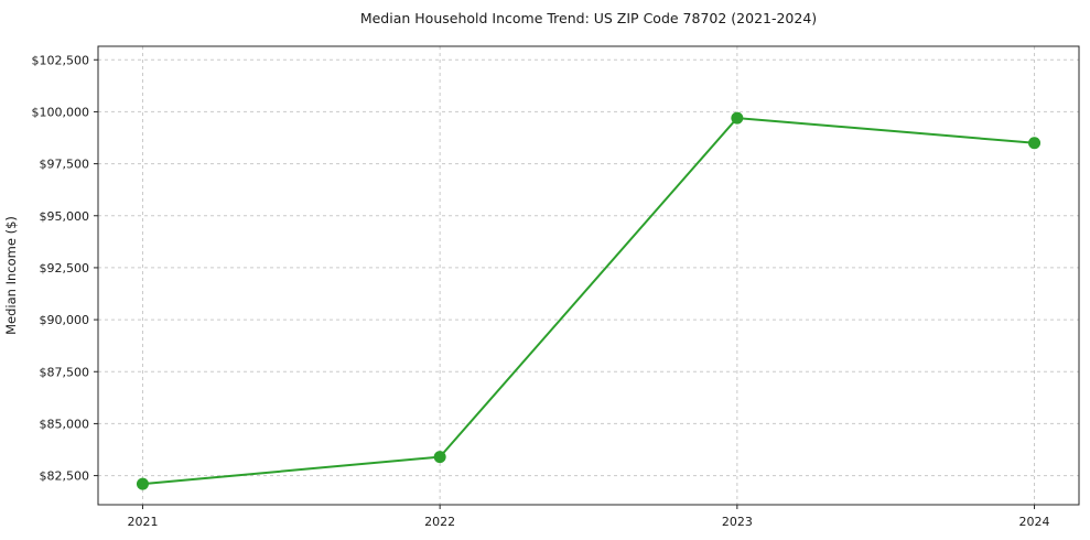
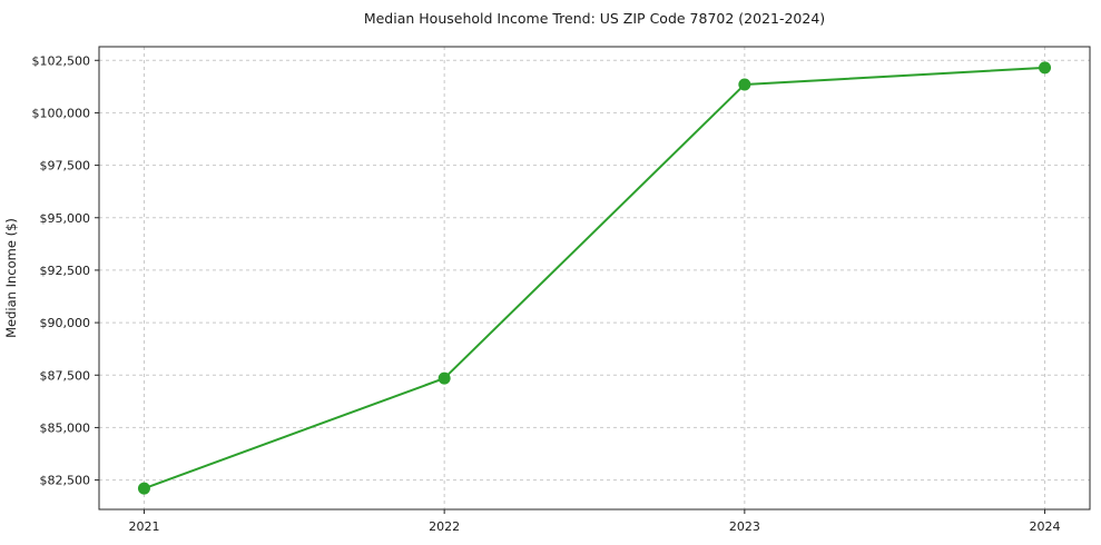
2022: $83400 -> $87400
2023: $99700 -> $101400
2024: $98500 -> $102200
